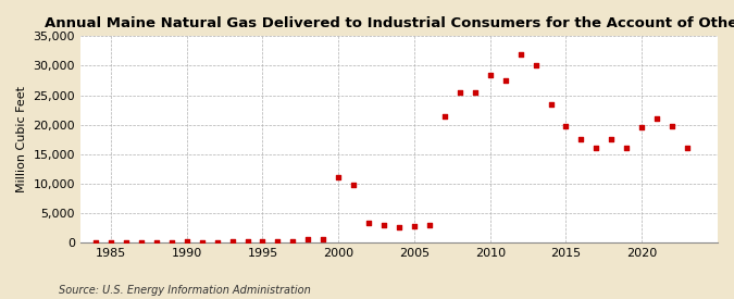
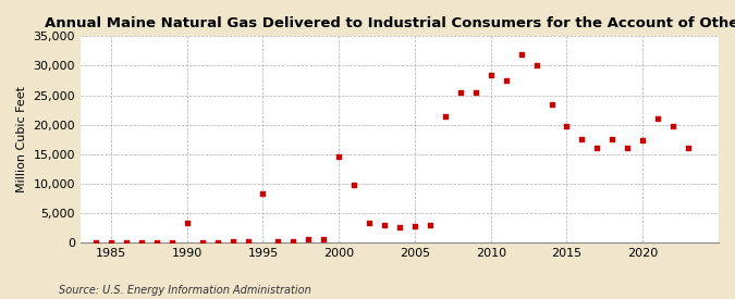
1990: 200 -> 3,400
1995: 200 -> 8,400
2000: 11,000 -> 14,600
2020: 19,500 -> 17,400
